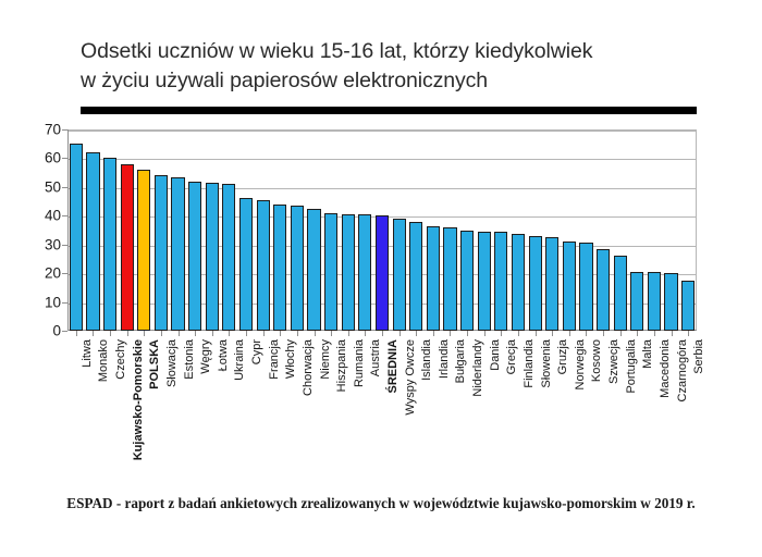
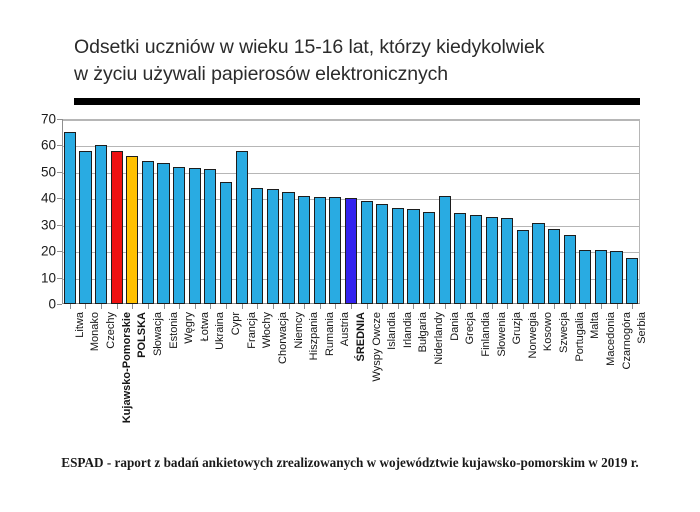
Monako: 62 -> 58
Francja: 46 -> 58
Dania: 34 -> 41
Norwegia: 31 -> 28
